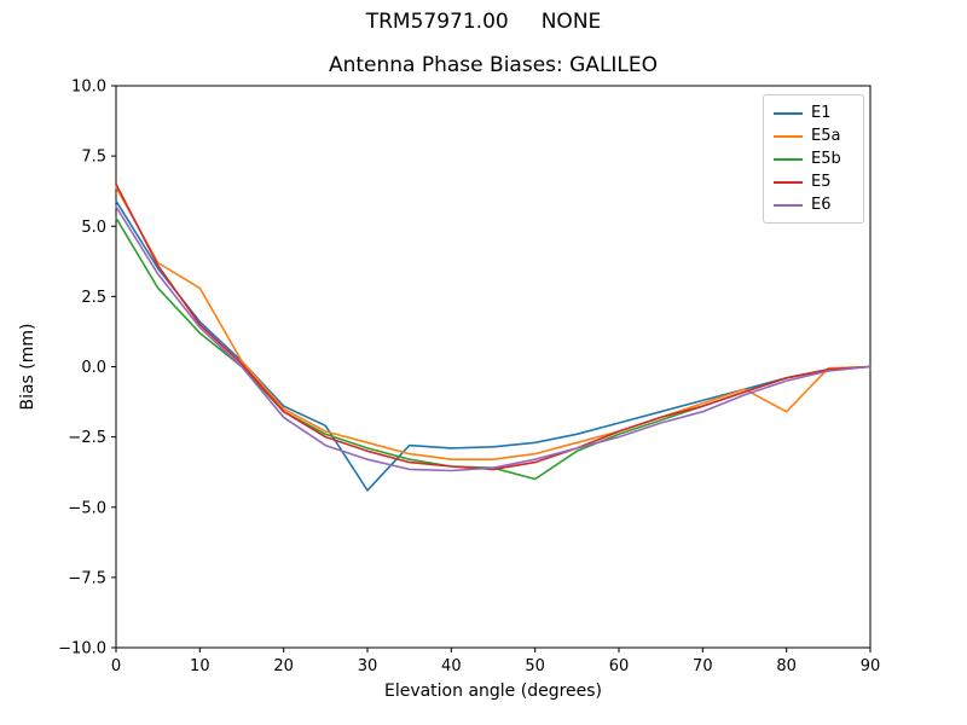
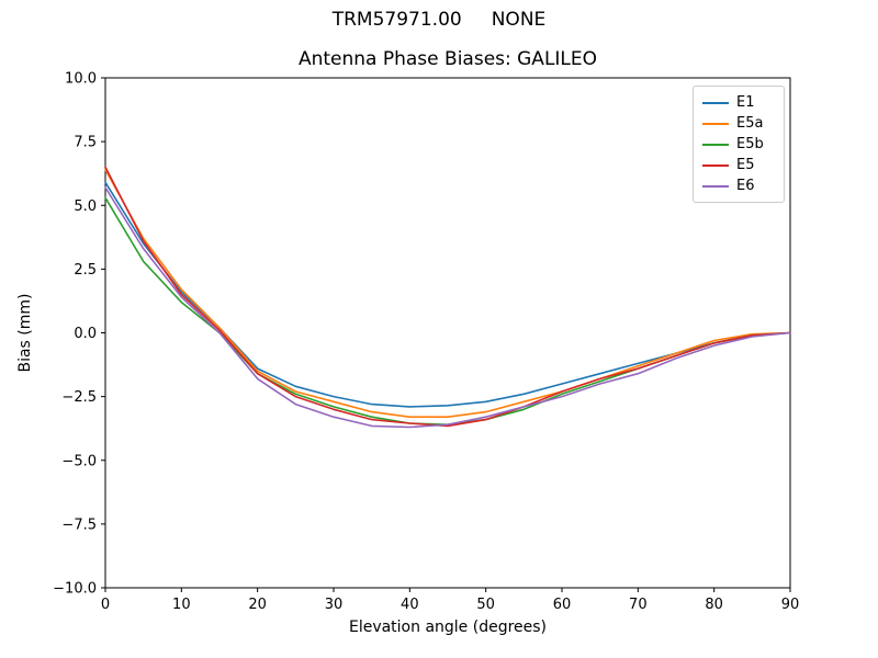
E5a/10: 2.8 -> 1.7
E1/30: -4.4 -> -2.5
E5b/50: -4.0 -> -3.4
E5a/80: -1.6 -> -0.3
